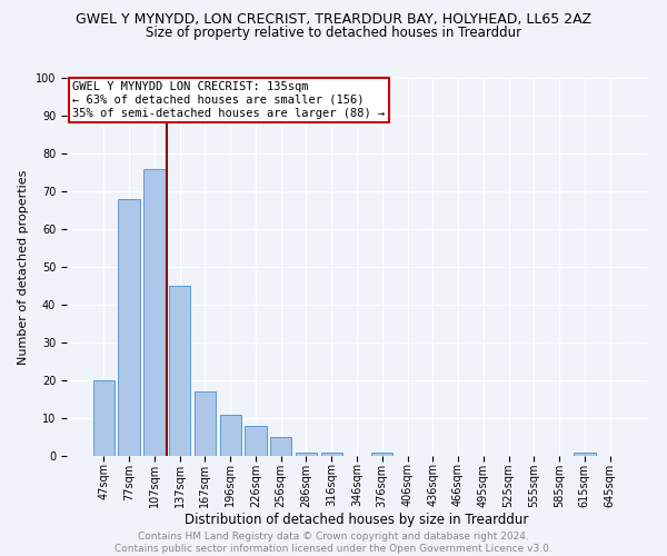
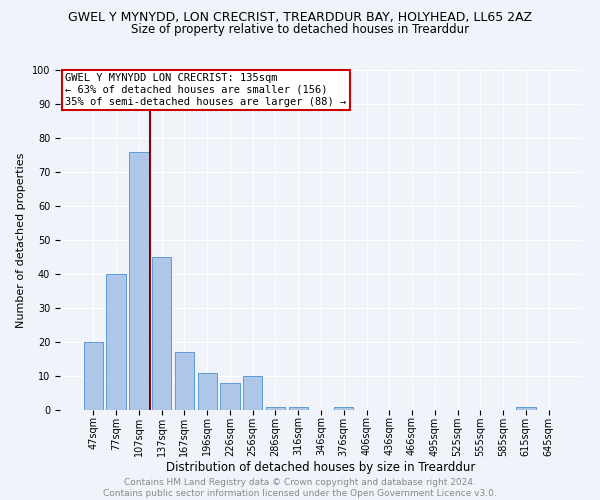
77sqm: 68 -> 40
256sqm: 5 -> 10
